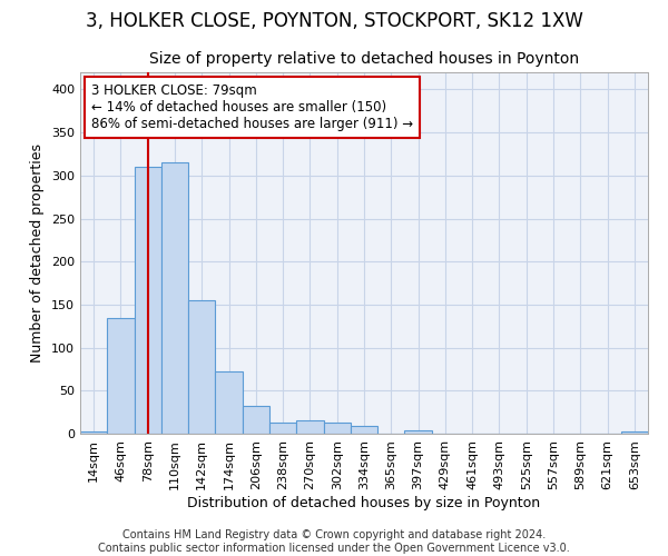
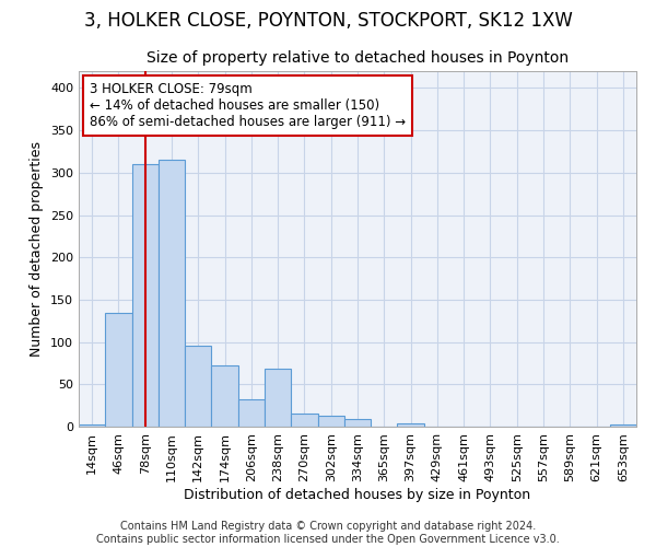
142sqm: 155 -> 96
238sqm: 13 -> 68
